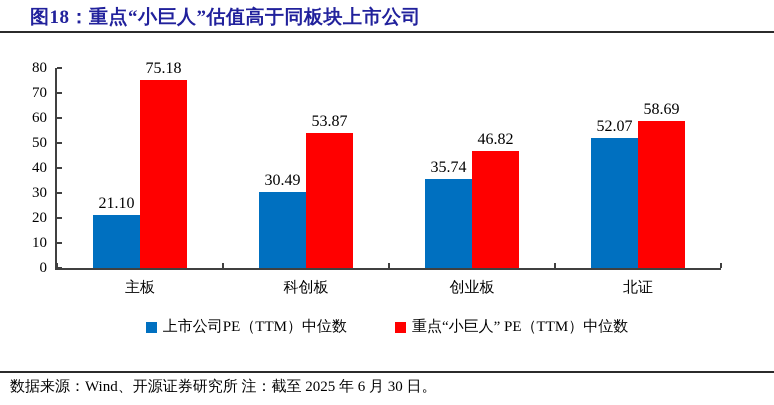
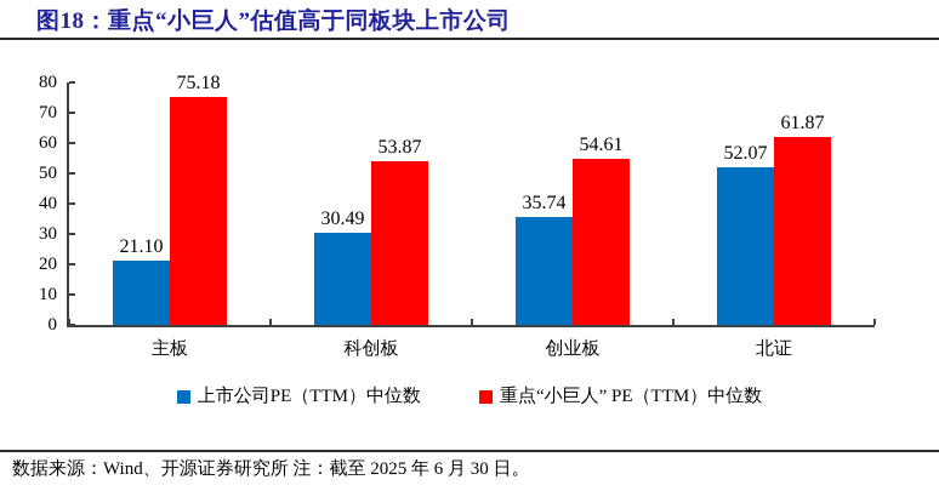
重点“小巨人” PE（TTM）中位数/创业板: 46.82 -> 54.61
重点“小巨人” PE（TTM）中位数/北证: 58.69 -> 61.87
